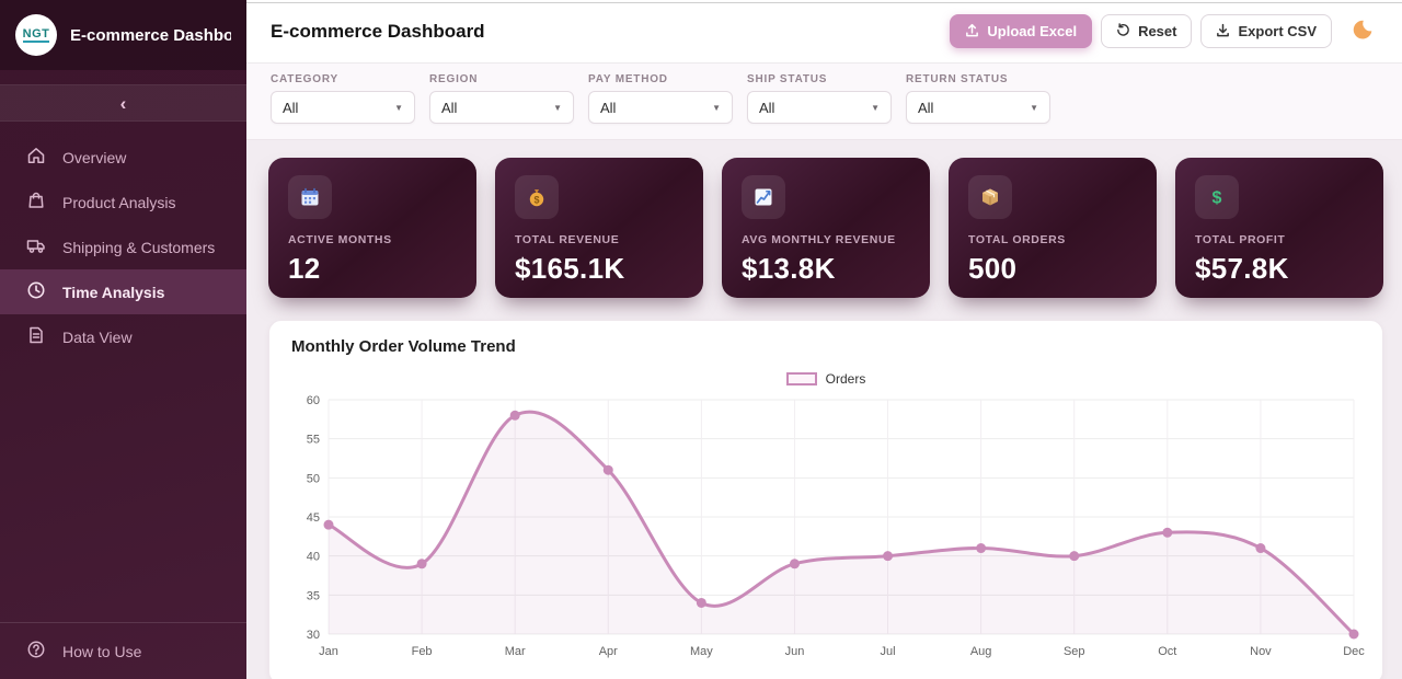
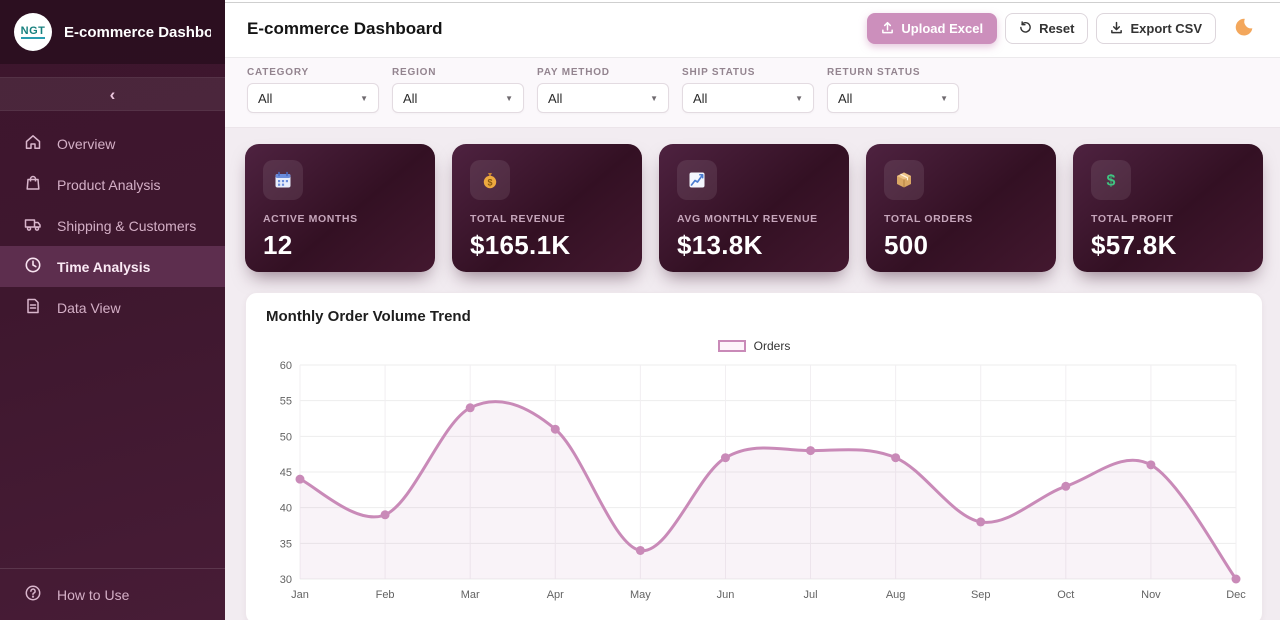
Mar: 58 -> 54
Jun: 39 -> 47
Jul: 40 -> 48
Aug: 41 -> 47
Sep: 40 -> 38
Nov: 41 -> 46
